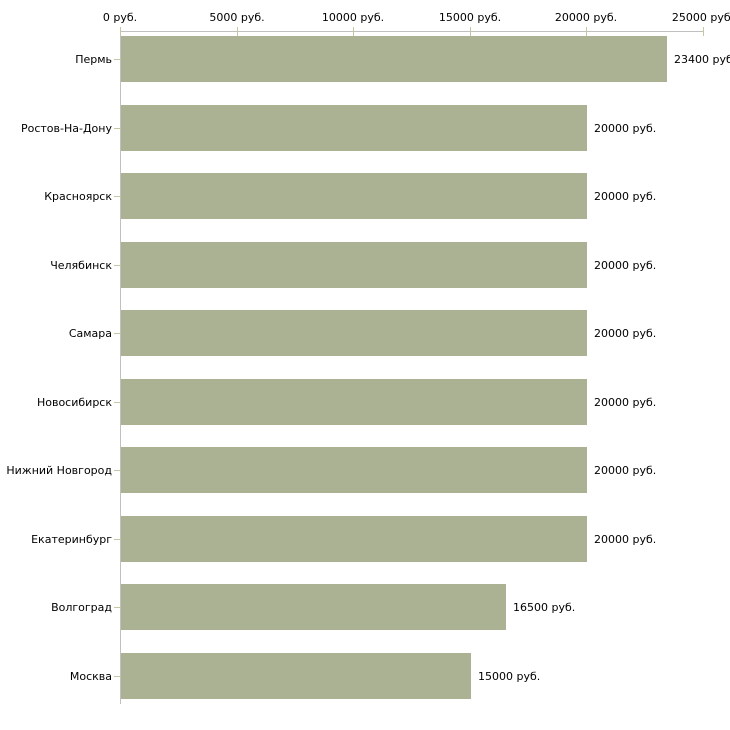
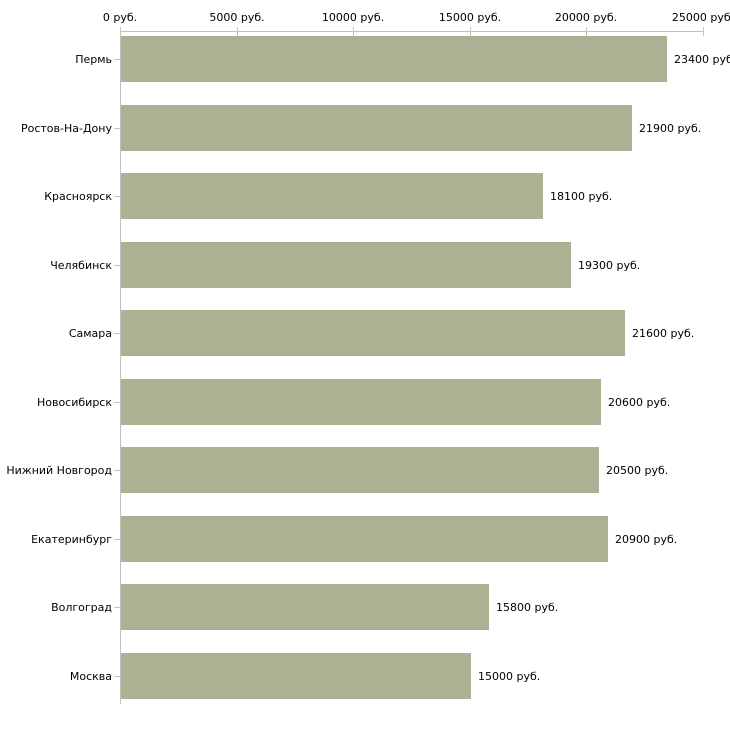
Ростов-На-Дону: 20000 -> 21900
Красноярск: 20000 -> 18100
Челябинск: 20000 -> 19300
Самара: 20000 -> 21600
Новосибирск: 20000 -> 20600
Нижний Новгород: 20000 -> 20500
Екатеринбург: 20000 -> 20900
Волгоград: 16500 -> 15800
